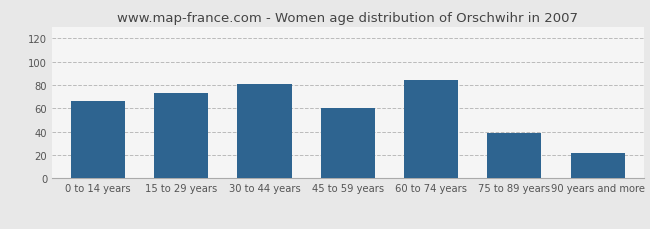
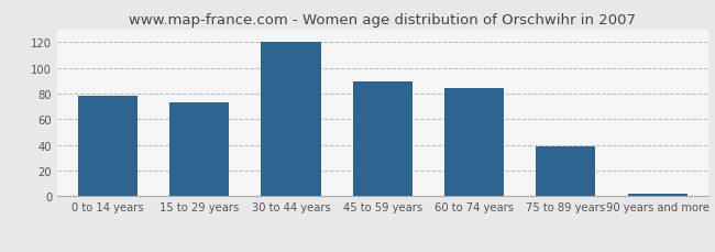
0 to 14 years: 66 -> 78
30 to 44 years: 81 -> 120
45 to 59 years: 60 -> 89
90 years and more: 22 -> 2
